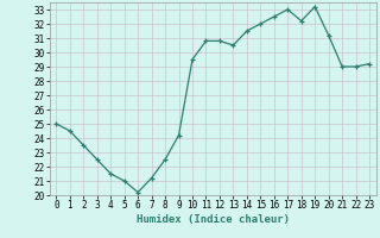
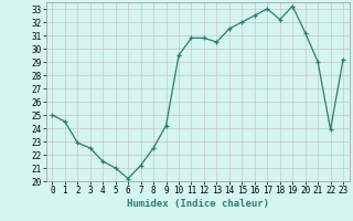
2: 23.5 -> 22.9
22: 29.0 -> 23.9
